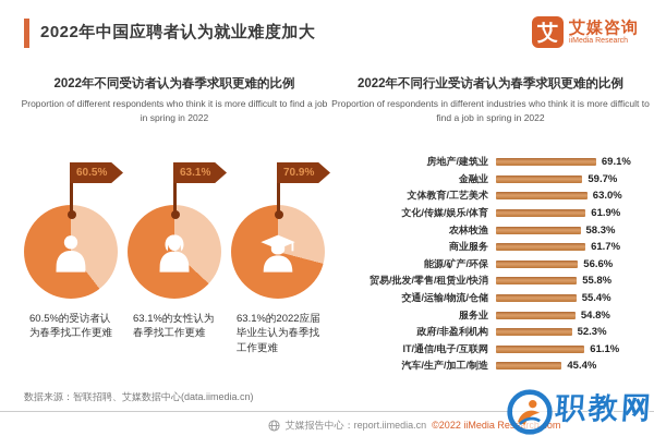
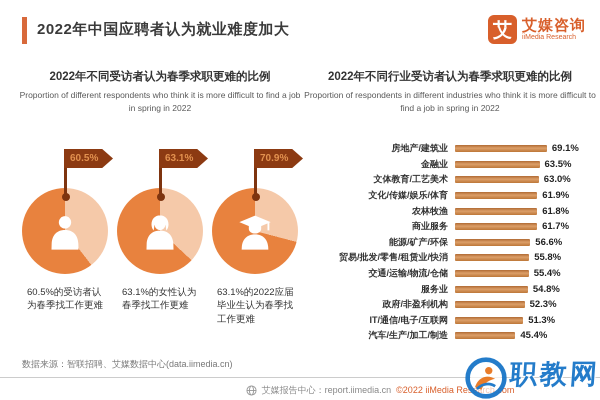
2022年不同行业受访者认为春季求职更难的比例/金融业: 59.7% -> 63.5%
2022年不同行业受访者认为春季求职更难的比例/农林牧渔: 58.3% -> 61.8%
2022年不同行业受访者认为春季求职更难的比例/IT/通信/电子/互联网: 61.1% -> 51.3%
